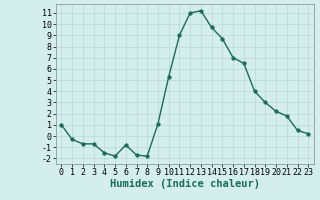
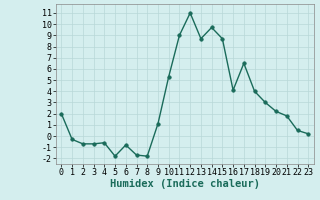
0: 1.0 -> 2.0
4: -1.5 -> -0.6
13: 11.2 -> 8.7
16: 7.0 -> 4.1
